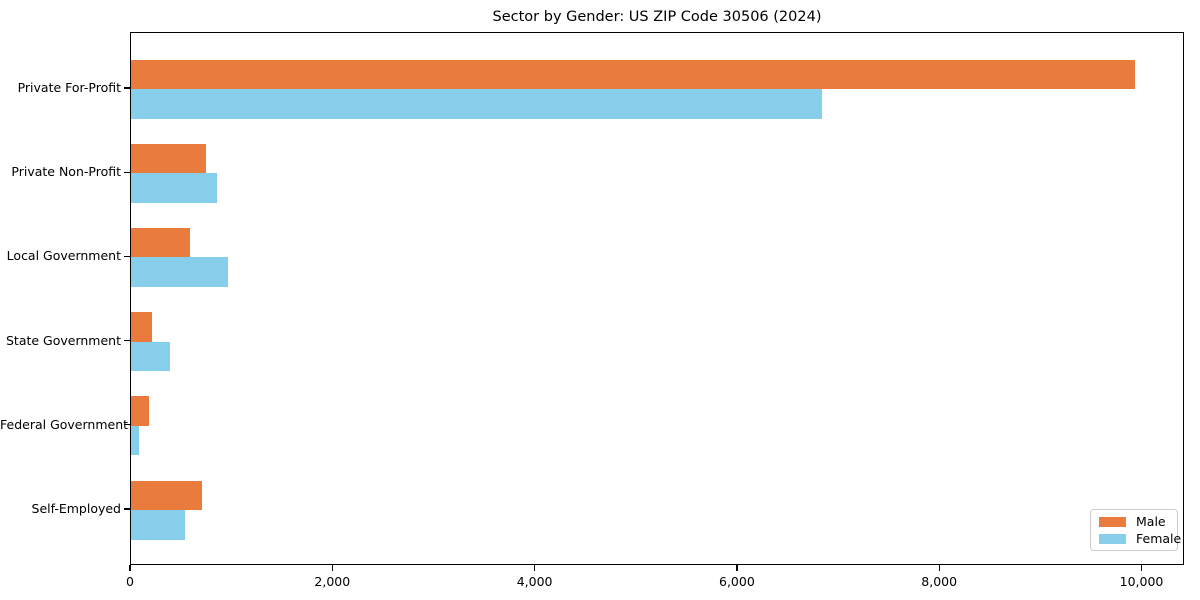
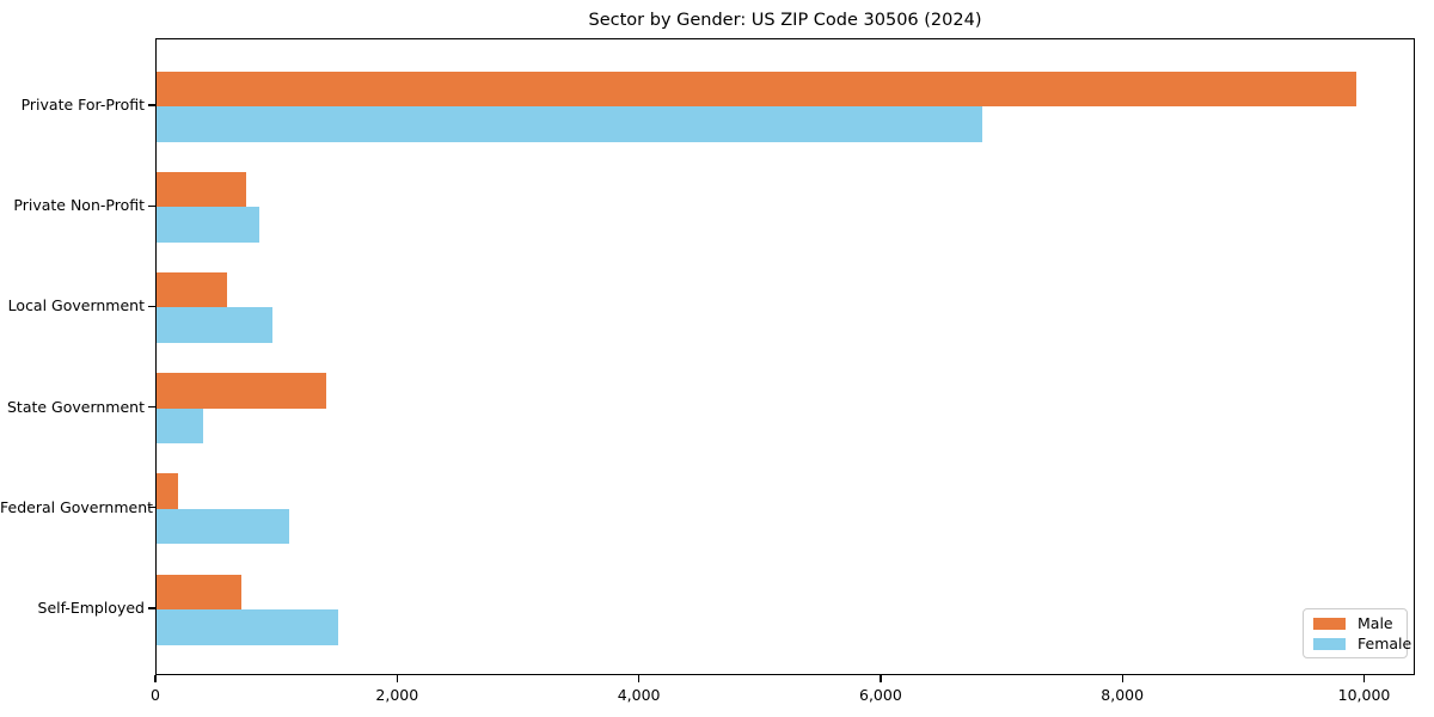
Male/State Government: 200 -> 1400
Female/Federal Government: 100 -> 1100
Female/Self-Employed: 500 -> 1500
